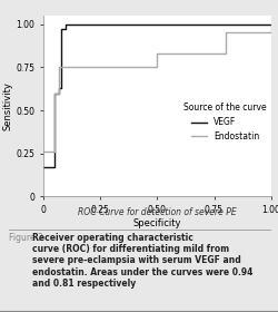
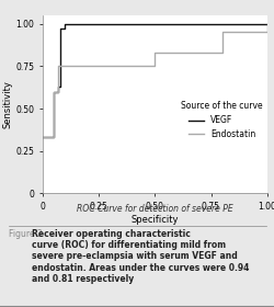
VEGF/0: 0.17 -> 0.33
Endostatin/0: 0.26 -> 0.33
